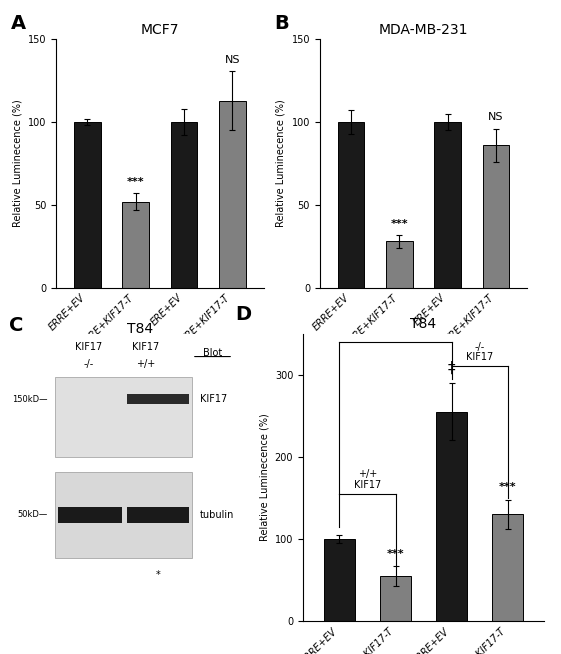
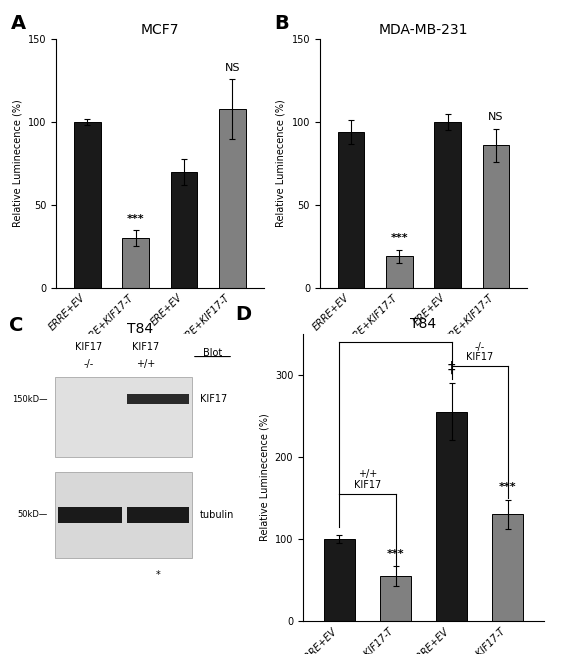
MCF7/ERRE+KIF17-T: 52 -> 30
MCF7/ERE+EV: 100 -> 70
MCF7/ERE+KIF17-T: 113 -> 108
MDA-MB-231/ERRE+EV: 100 -> 94
MDA-MB-231/ERRE+KIF17-T: 28 -> 19
